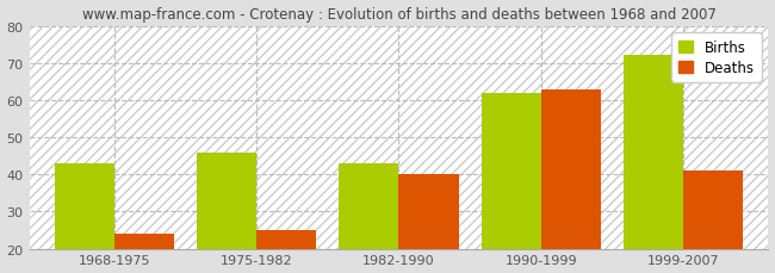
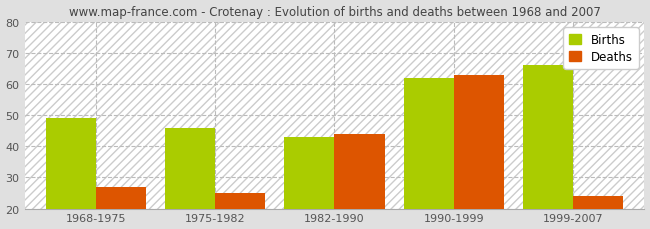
Births/1968-1975: 43 -> 49
Deaths/1968-1975: 24 -> 27
Deaths/1982-1990: 40 -> 44
Births/1999-2007: 72 -> 66
Deaths/1999-2007: 41 -> 24
